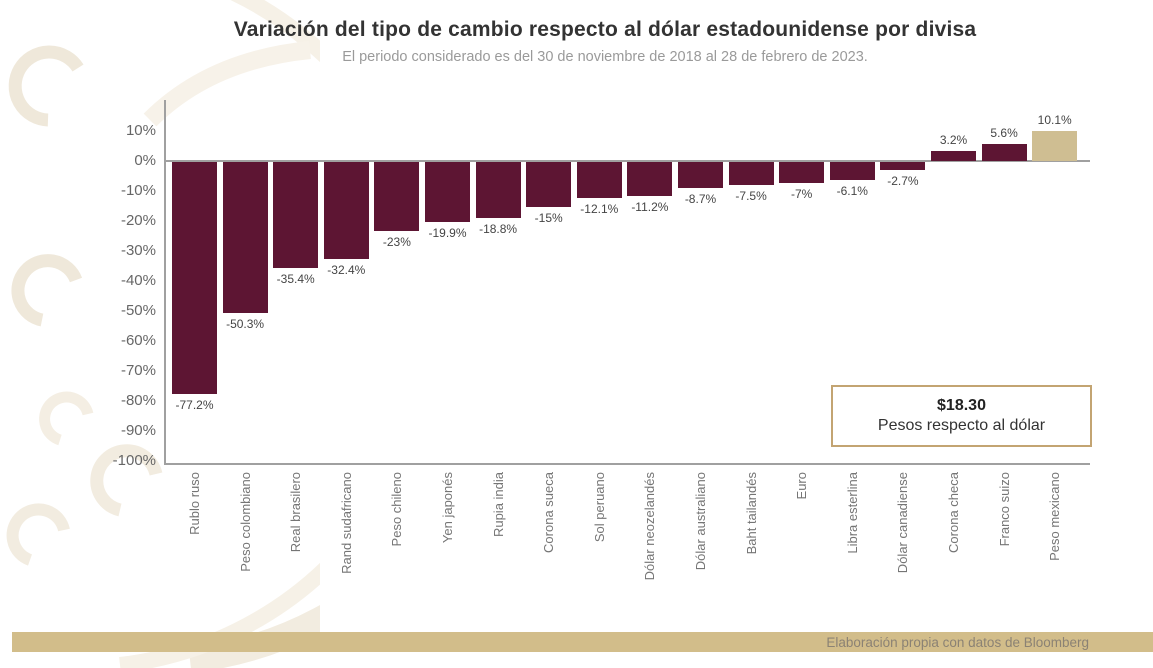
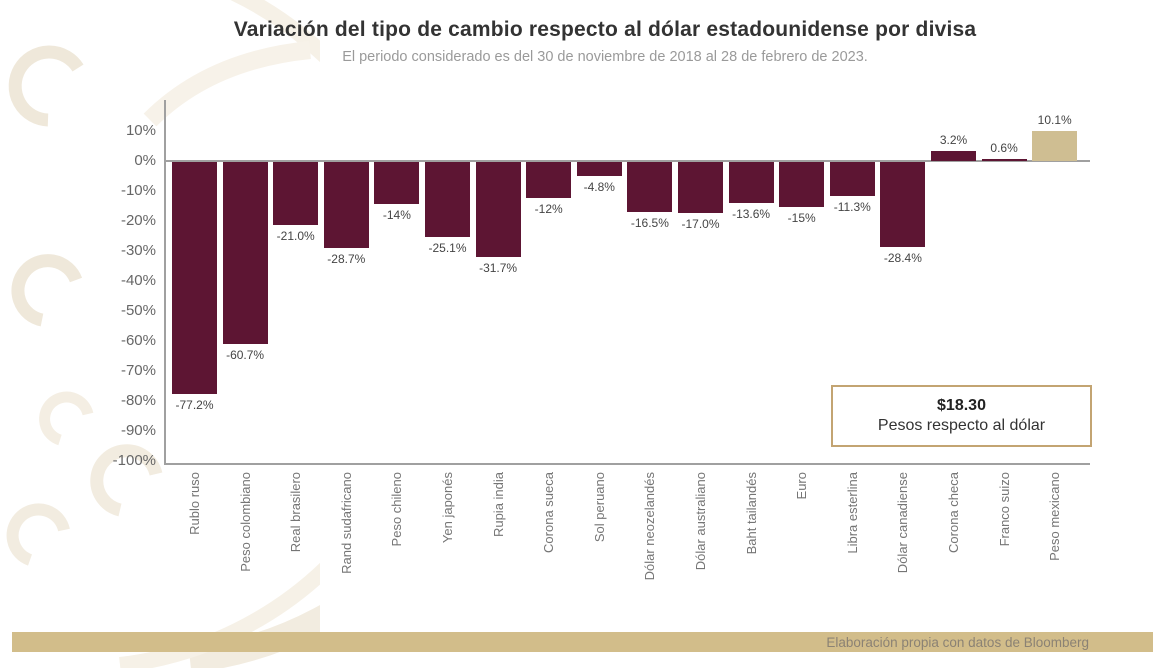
Peso colombiano: -50.3% -> -60.7%
Real brasilero: -35.4% -> -21.0%
Rand sudafricano: -32.4% -> -28.7%
Peso chileno: -23% -> -14%
Yen japonés: -19.9% -> -25.1%
Rupia india: -18.8% -> -31.7%
Corona sueca: -15% -> -12%
Sol peruano: -12.1% -> -4.8%
Dólar neozelandés: -11.2% -> -16.5%
Dólar australiano: -8.7% -> -17.0%
Baht tailandés: -7.5% -> -13.6%
Euro: -7% -> -15%
Libra esterlina: -6.1% -> -11.3%
Dólar canadiense: -2.7% -> -28.4%
Franco suizo: 5.6% -> 0.6%
